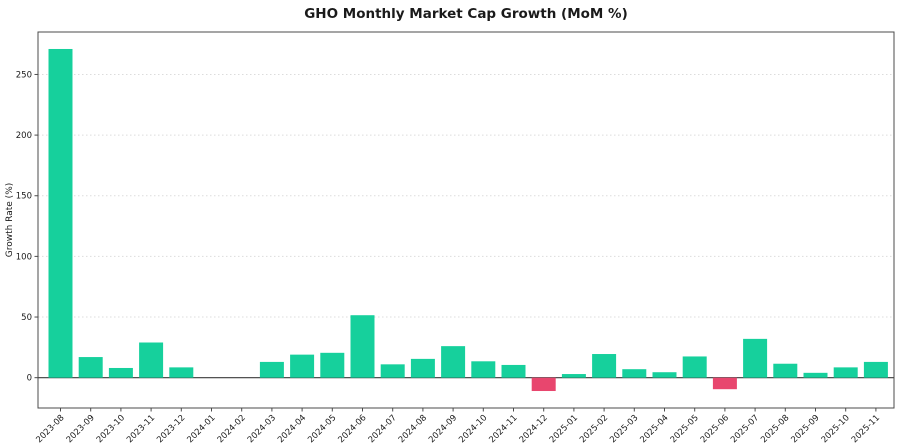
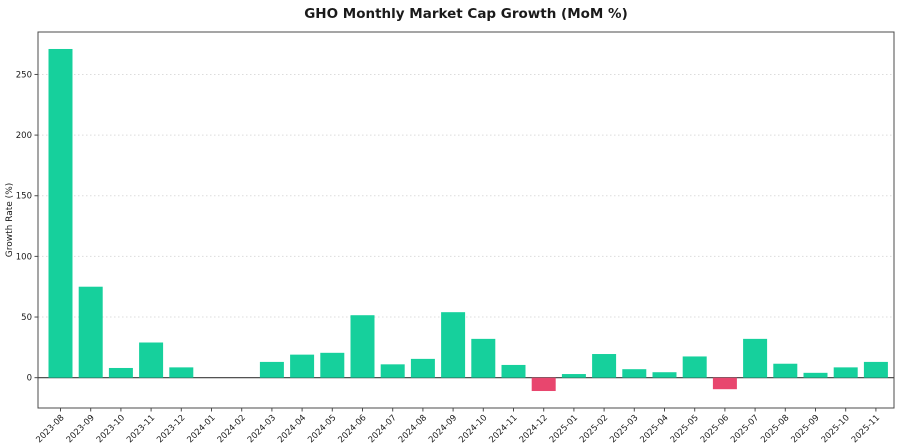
2023-09: 17 -> 75
2024-09: 26 -> 54
2024-10: 14 -> 32
